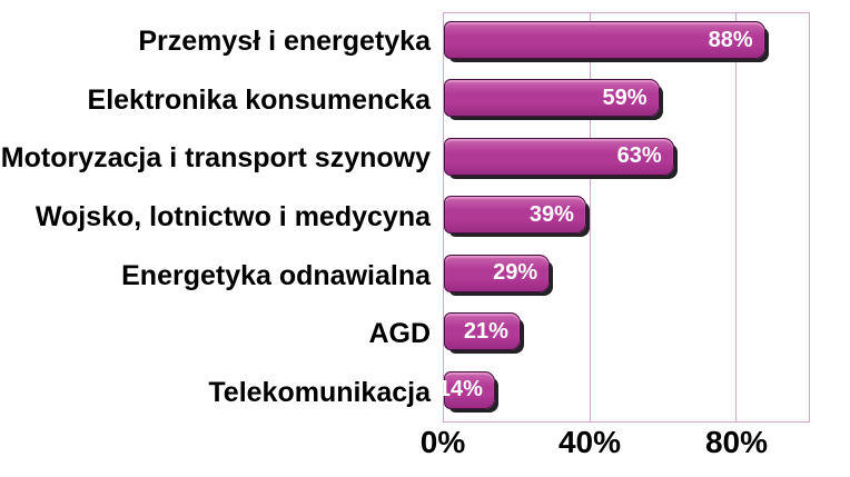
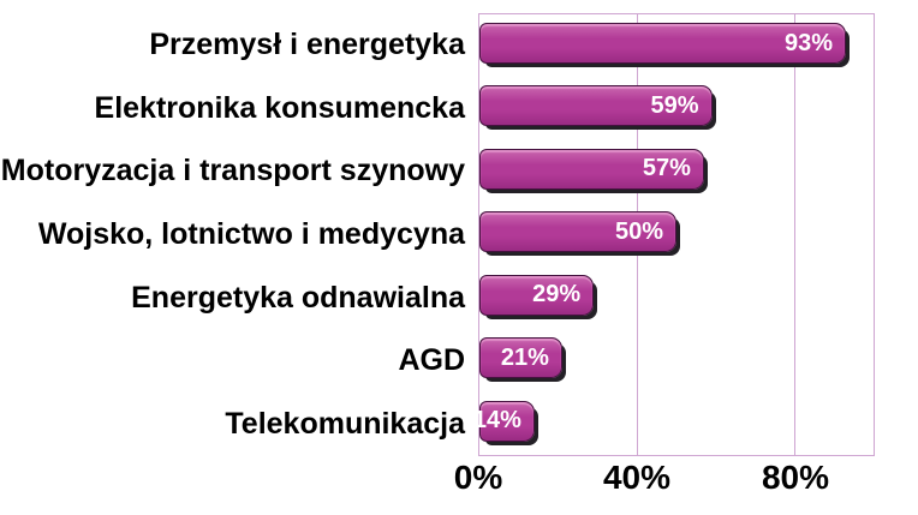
Przemysł i energetyka: 88% -> 93%
Motoryzacja i transport szynowy: 63% -> 57%
Wojsko, lotnictwo i medycyna: 39% -> 50%
